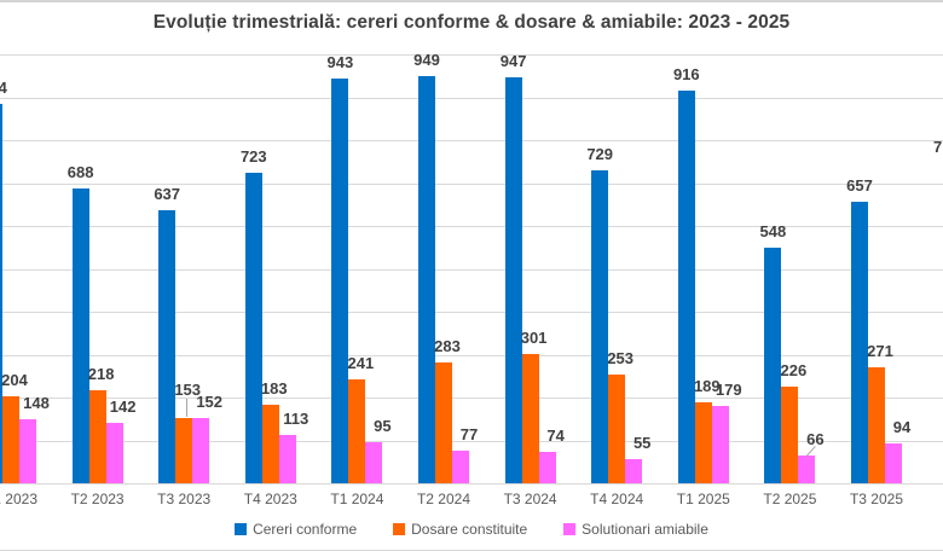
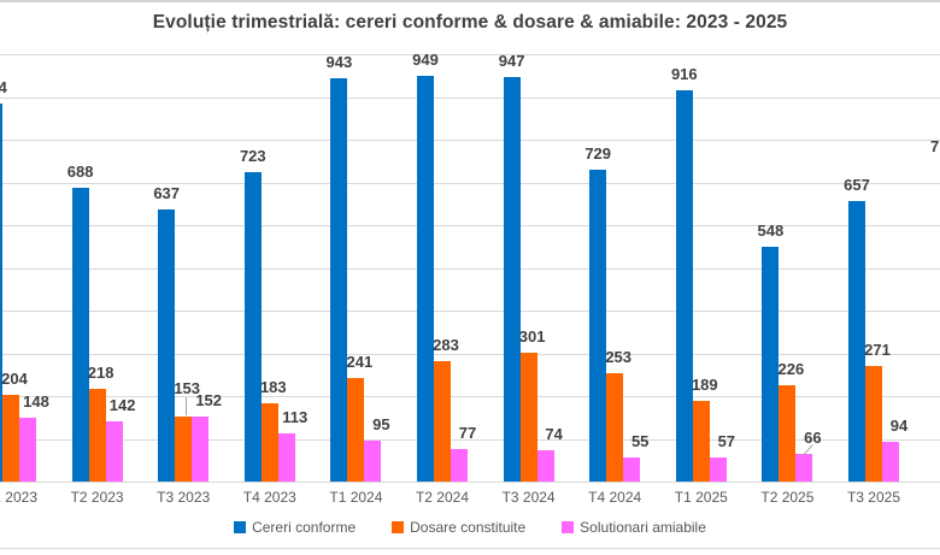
Solutionari amiabile/T1 2025: 179 -> 57
